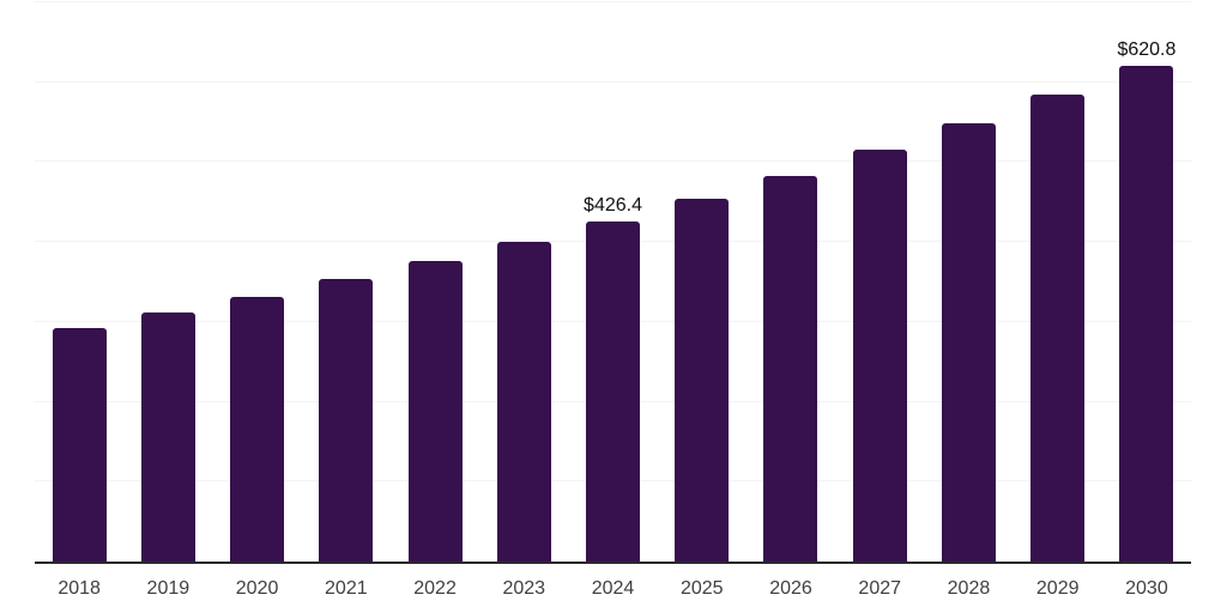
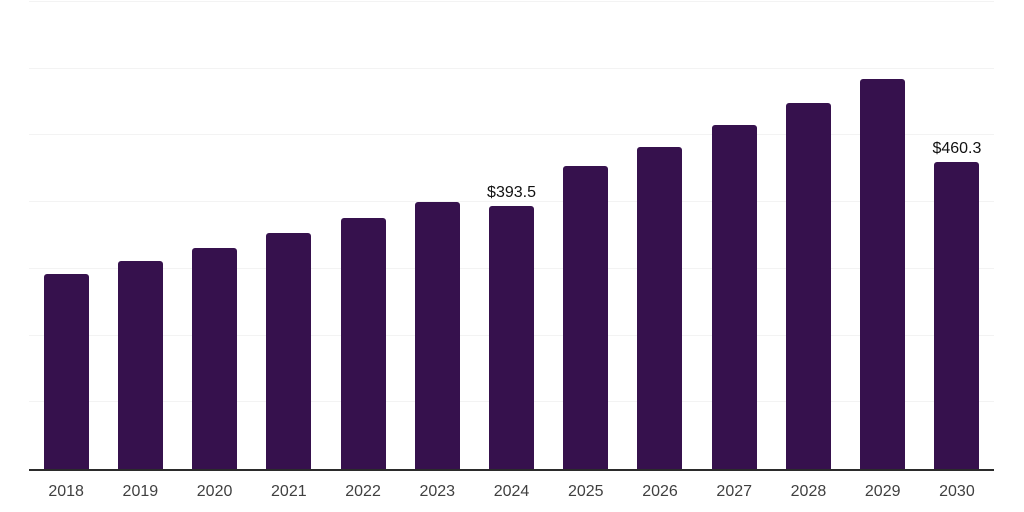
2024: $426.4 -> $393.5
2030: $620.8 -> $460.3
